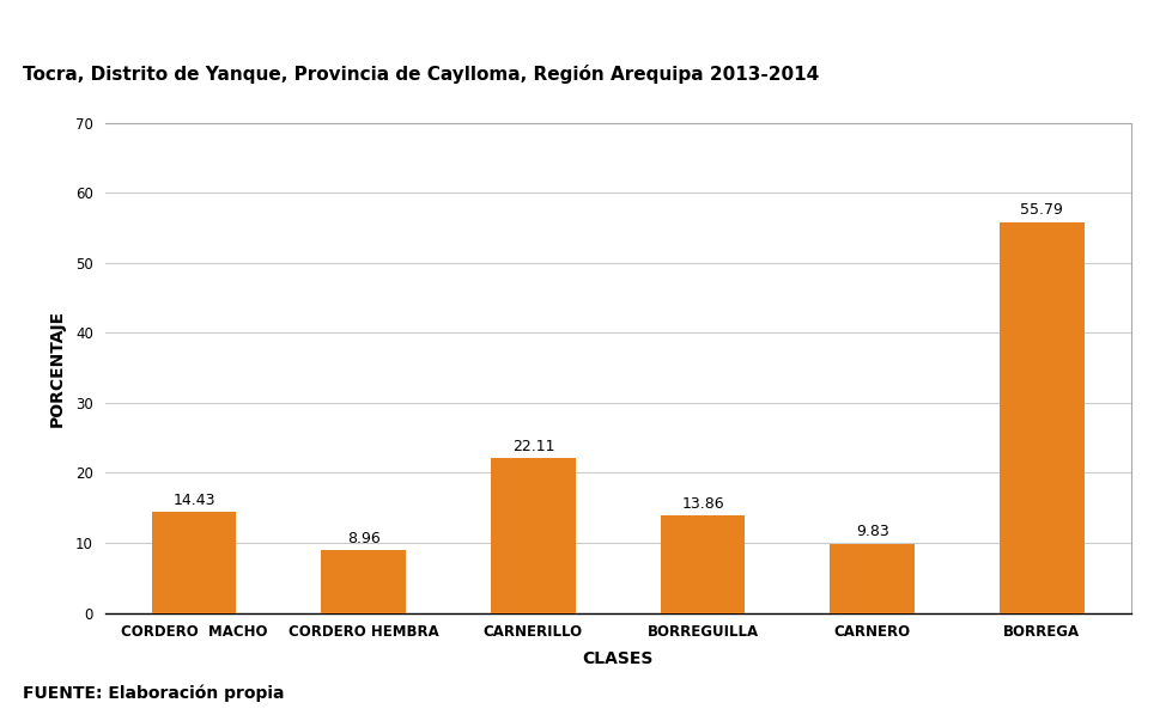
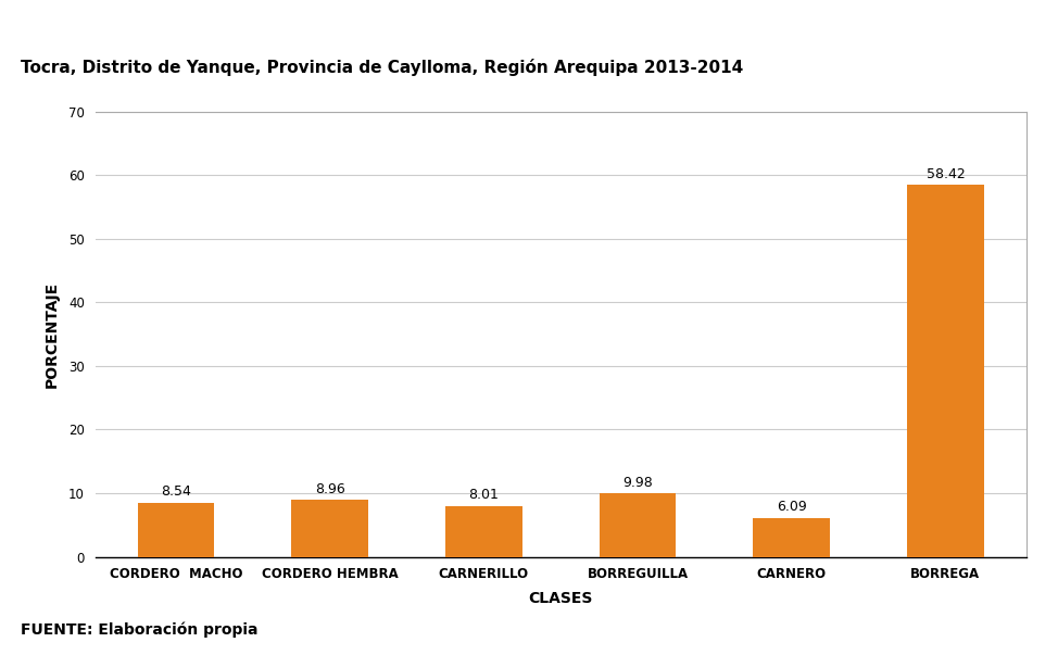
CORDERO MACHO: 14.43 -> 8.54
CARNERILLO: 22.11 -> 8.01
BORREGUILLA: 13.86 -> 9.98
CARNERO: 9.83 -> 6.09
BORREGA: 55.79 -> 58.42
